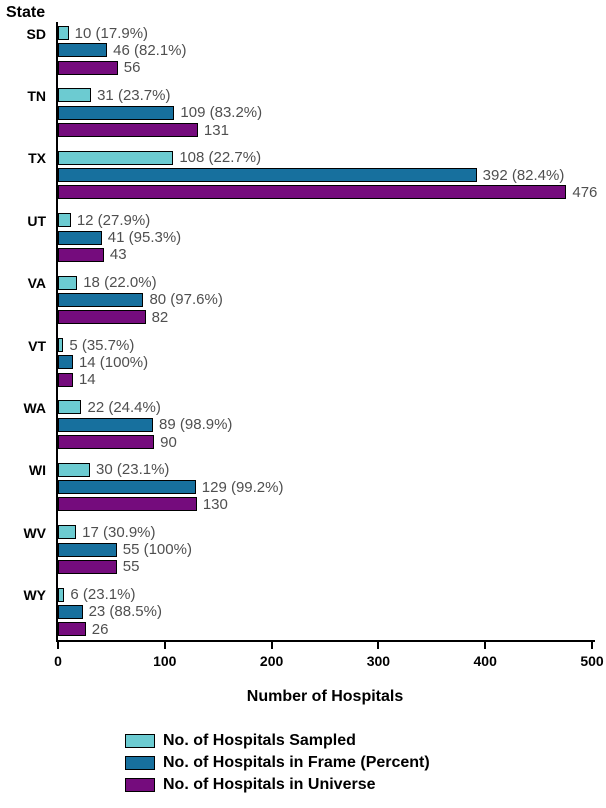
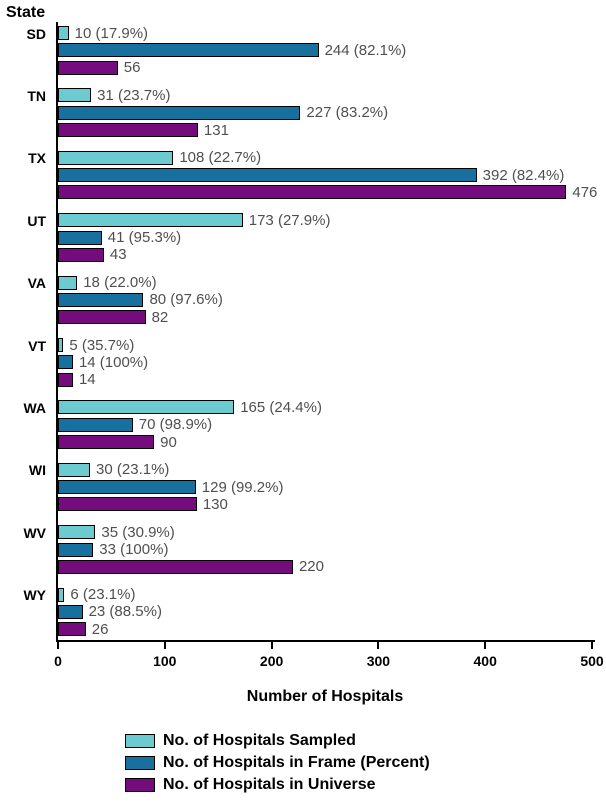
No. of Hospitals in Frame (Percent)/SD: 46 -> 244
No. of Hospitals in Frame (Percent)/TN: 109 -> 227
No. of Hospitals Sampled/UT: 12 -> 173
No. of Hospitals Sampled/WA: 22 -> 165
No. of Hospitals in Frame (Percent)/WA: 89 -> 70
No. of Hospitals Sampled/WV: 17 -> 35
No. of Hospitals in Frame (Percent)/WV: 55 -> 33
No. of Hospitals in Universe/WV: 55 -> 220
